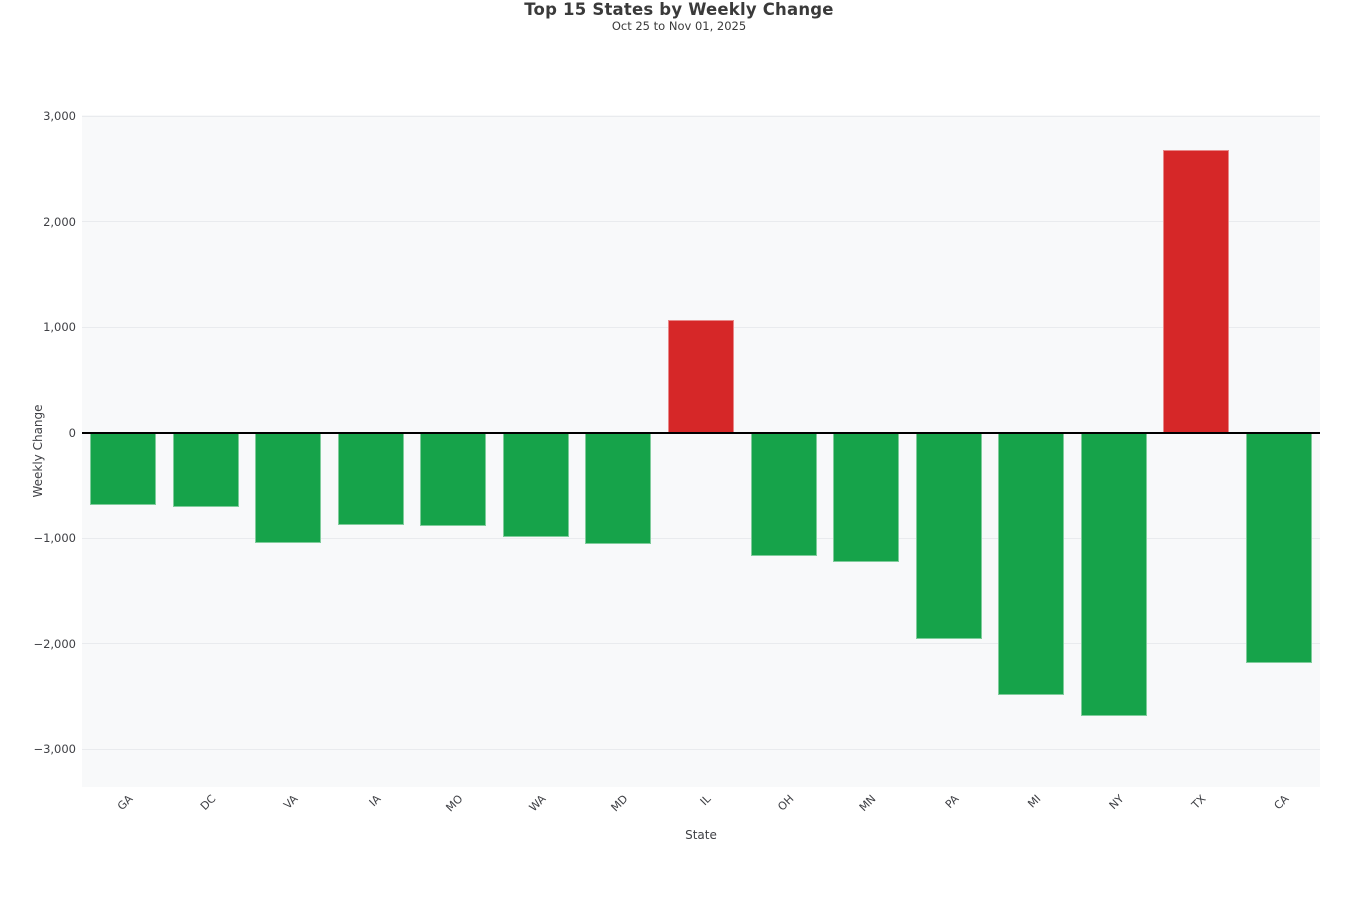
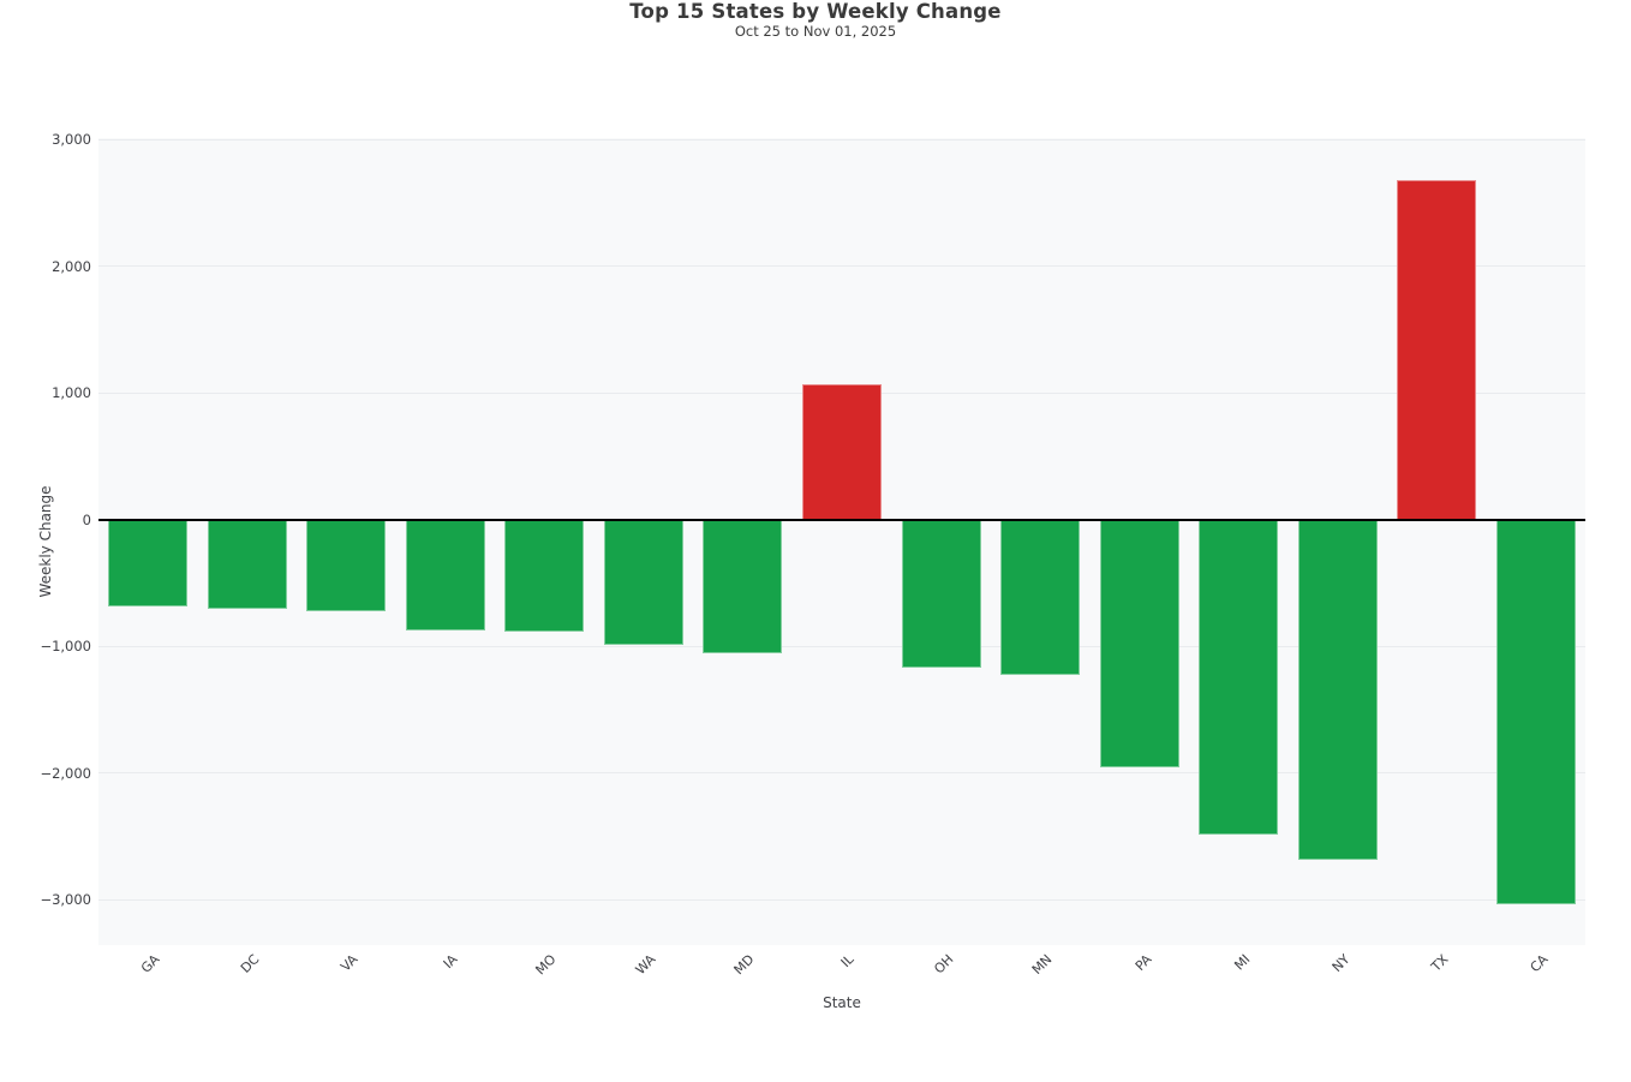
VA: -1050 -> -720
CA: -2180 -> -3040
